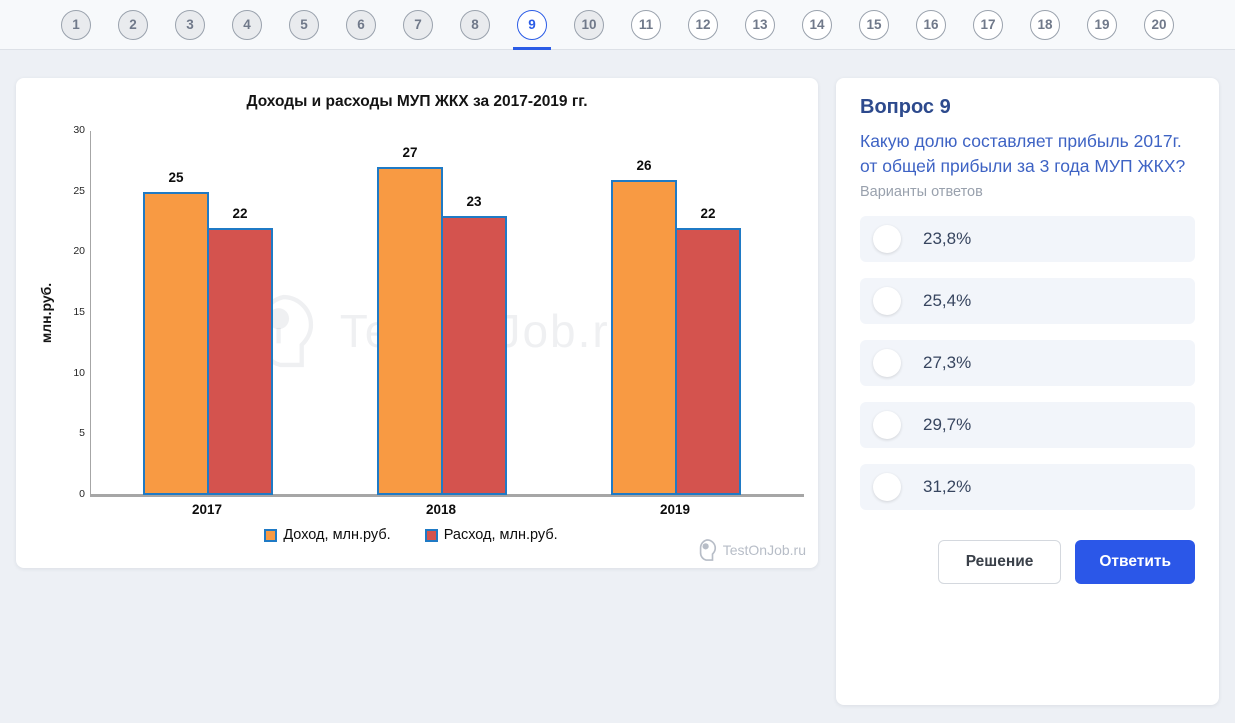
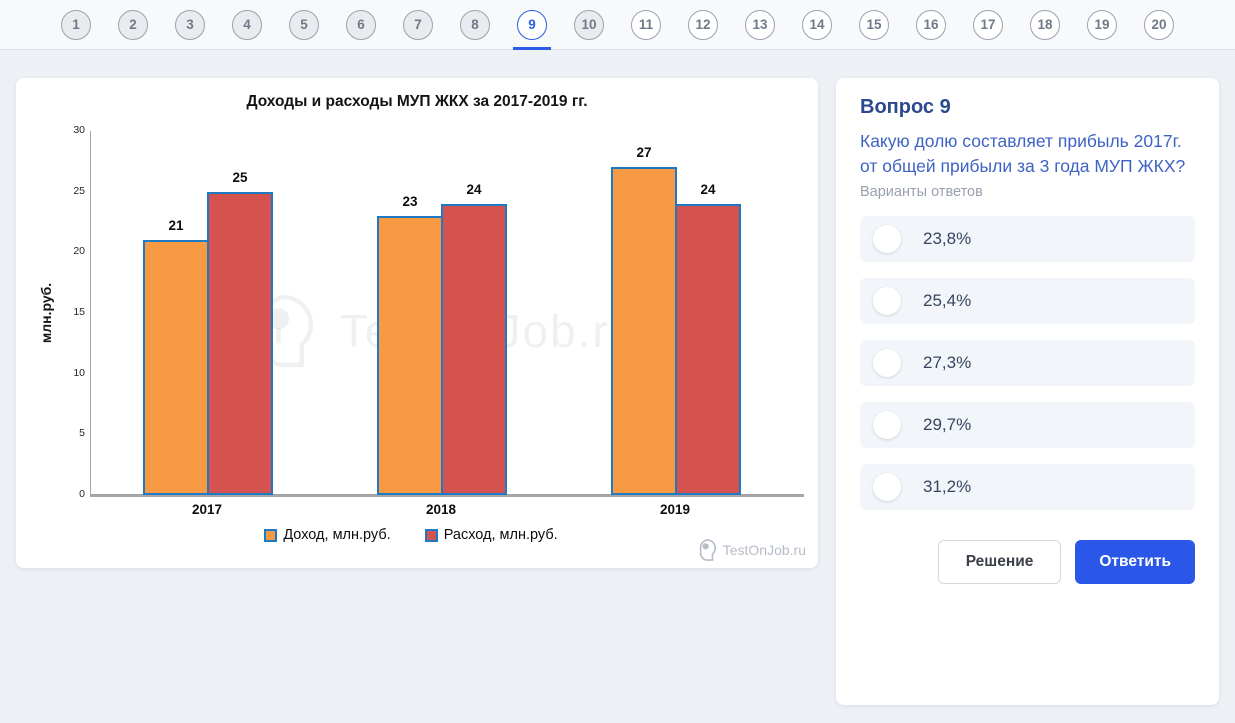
Доход, млн.руб./2017: 25 -> 21
Расход, млн.руб./2017: 22 -> 25
Доход, млн.руб./2018: 27 -> 23
Расход, млн.руб./2018: 23 -> 24
Доход, млн.руб./2019: 26 -> 27
Расход, млн.руб./2019: 22 -> 24
